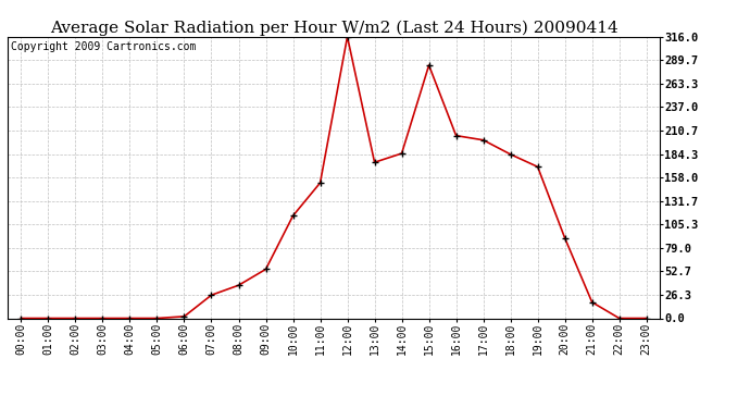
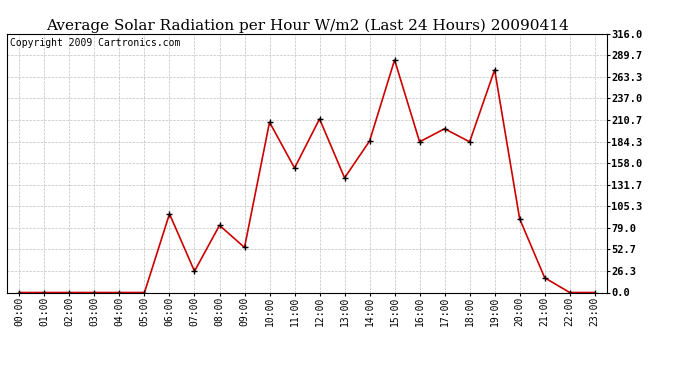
06:00: 2 -> 96
08:00: 37 -> 82
10:00: 115 -> 208
12:00: 316 -> 212
13:00: 175 -> 140
16:00: 205 -> 184
19:00: 170 -> 272
